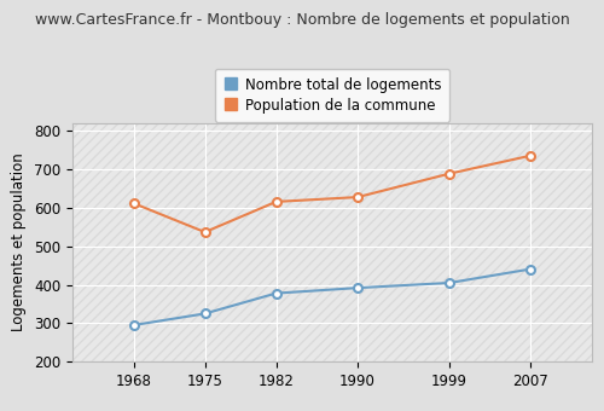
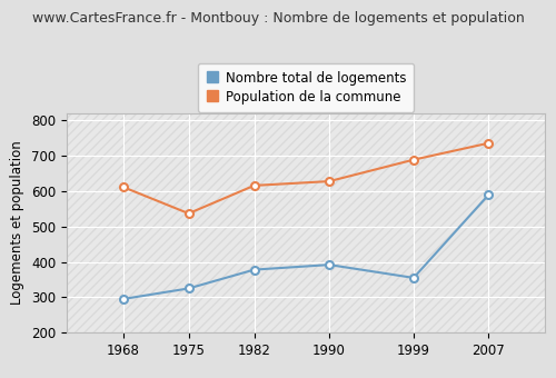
Nombre total de logements/1999: 405 -> 355
Nombre total de logements/2007: 441 -> 590
